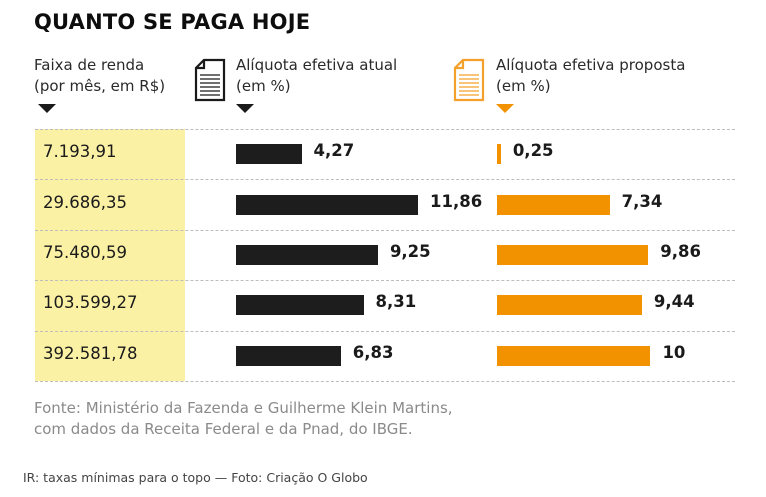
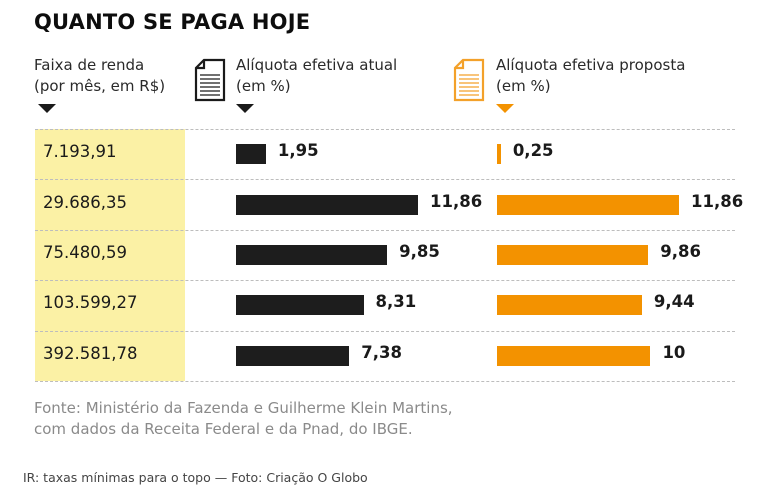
Alíquota efetiva atual (em %)/7.193,91: 4,27 -> 1,95
Alíquota efetiva proposta (em %)/29.686,35: 7,34 -> 11,86
Alíquota efetiva atual (em %)/75.480,59: 9,25 -> 9,85
Alíquota efetiva atual (em %)/392.581,78: 6,83 -> 7,38
